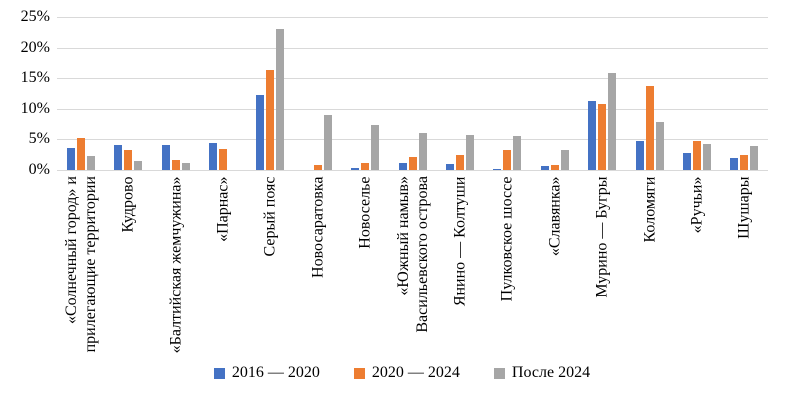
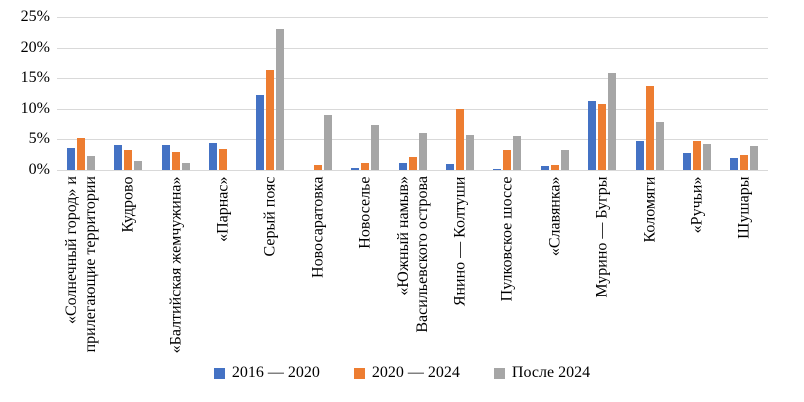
2020 — 2024/«Балтийская жемчужина»: 2% -> 3%
2020 — 2024/Янино — Колтуши: 2% -> 10%
